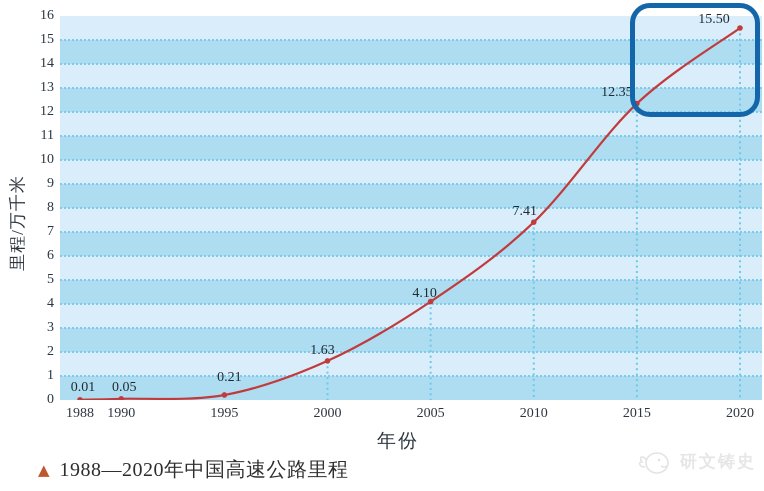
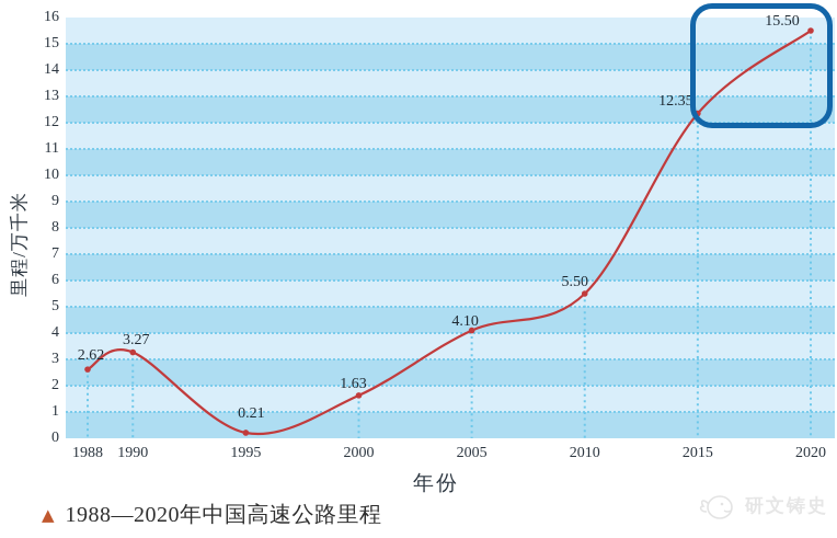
1988: 0.01 -> 2.62
1990: 0.05 -> 3.27
2010: 7.41 -> 5.50
